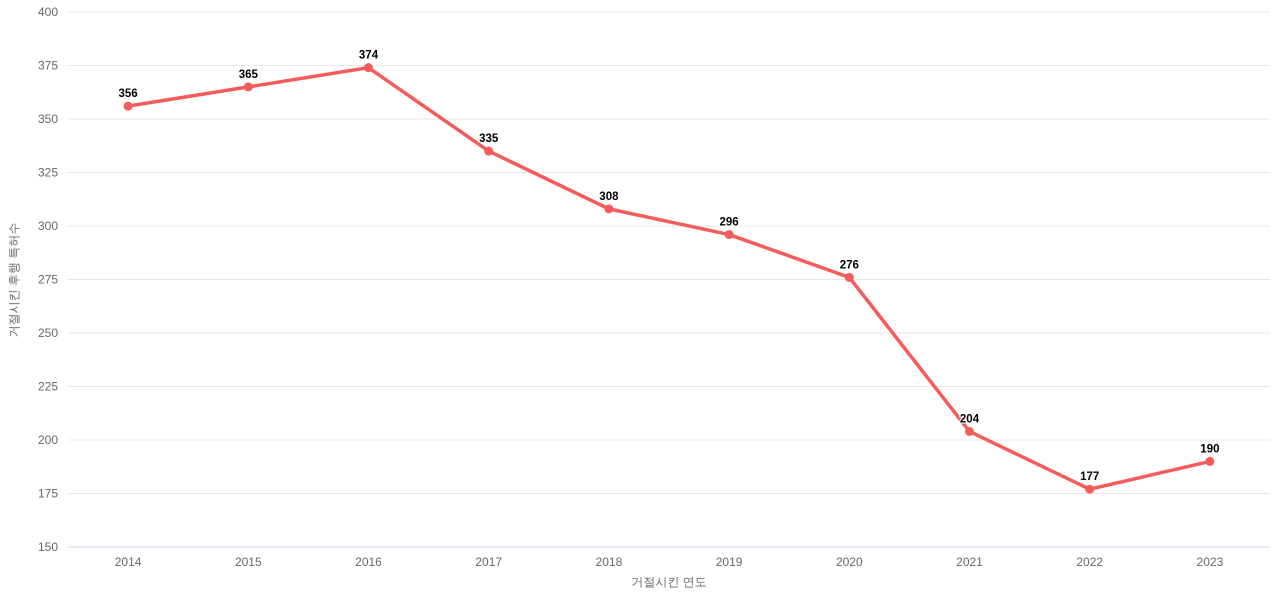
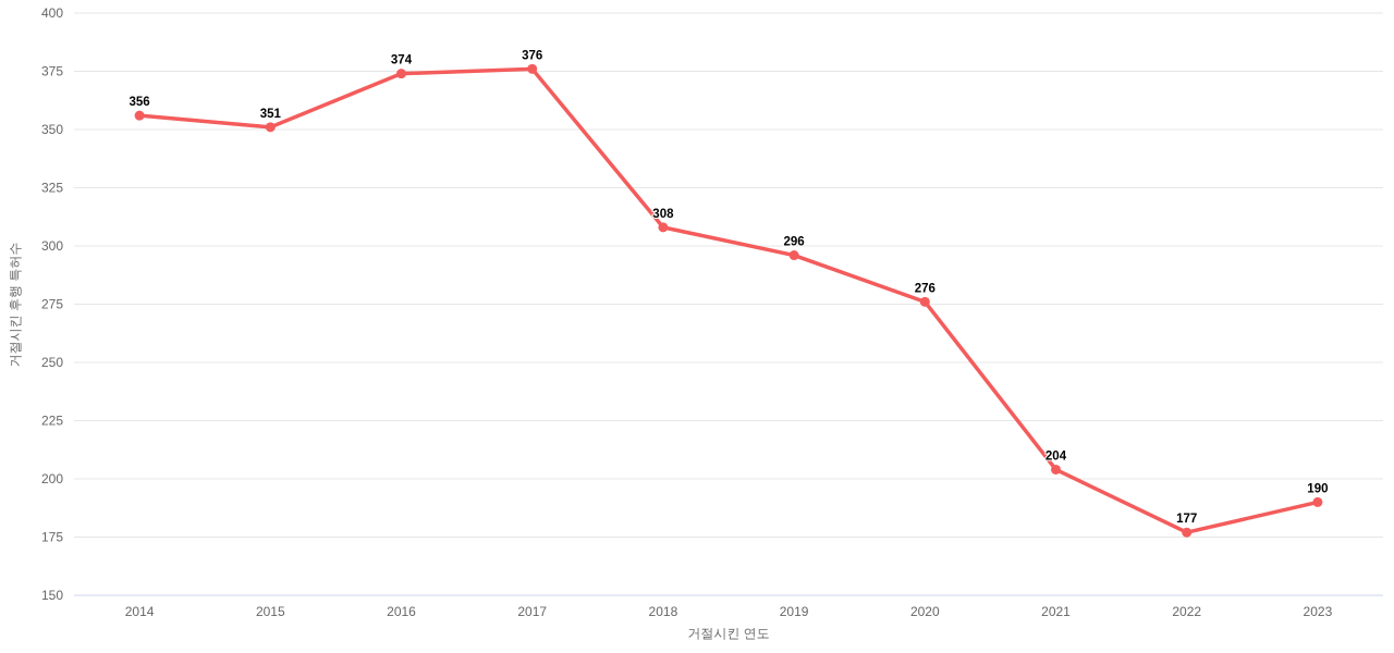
2015: 365 -> 351
2017: 335 -> 376
